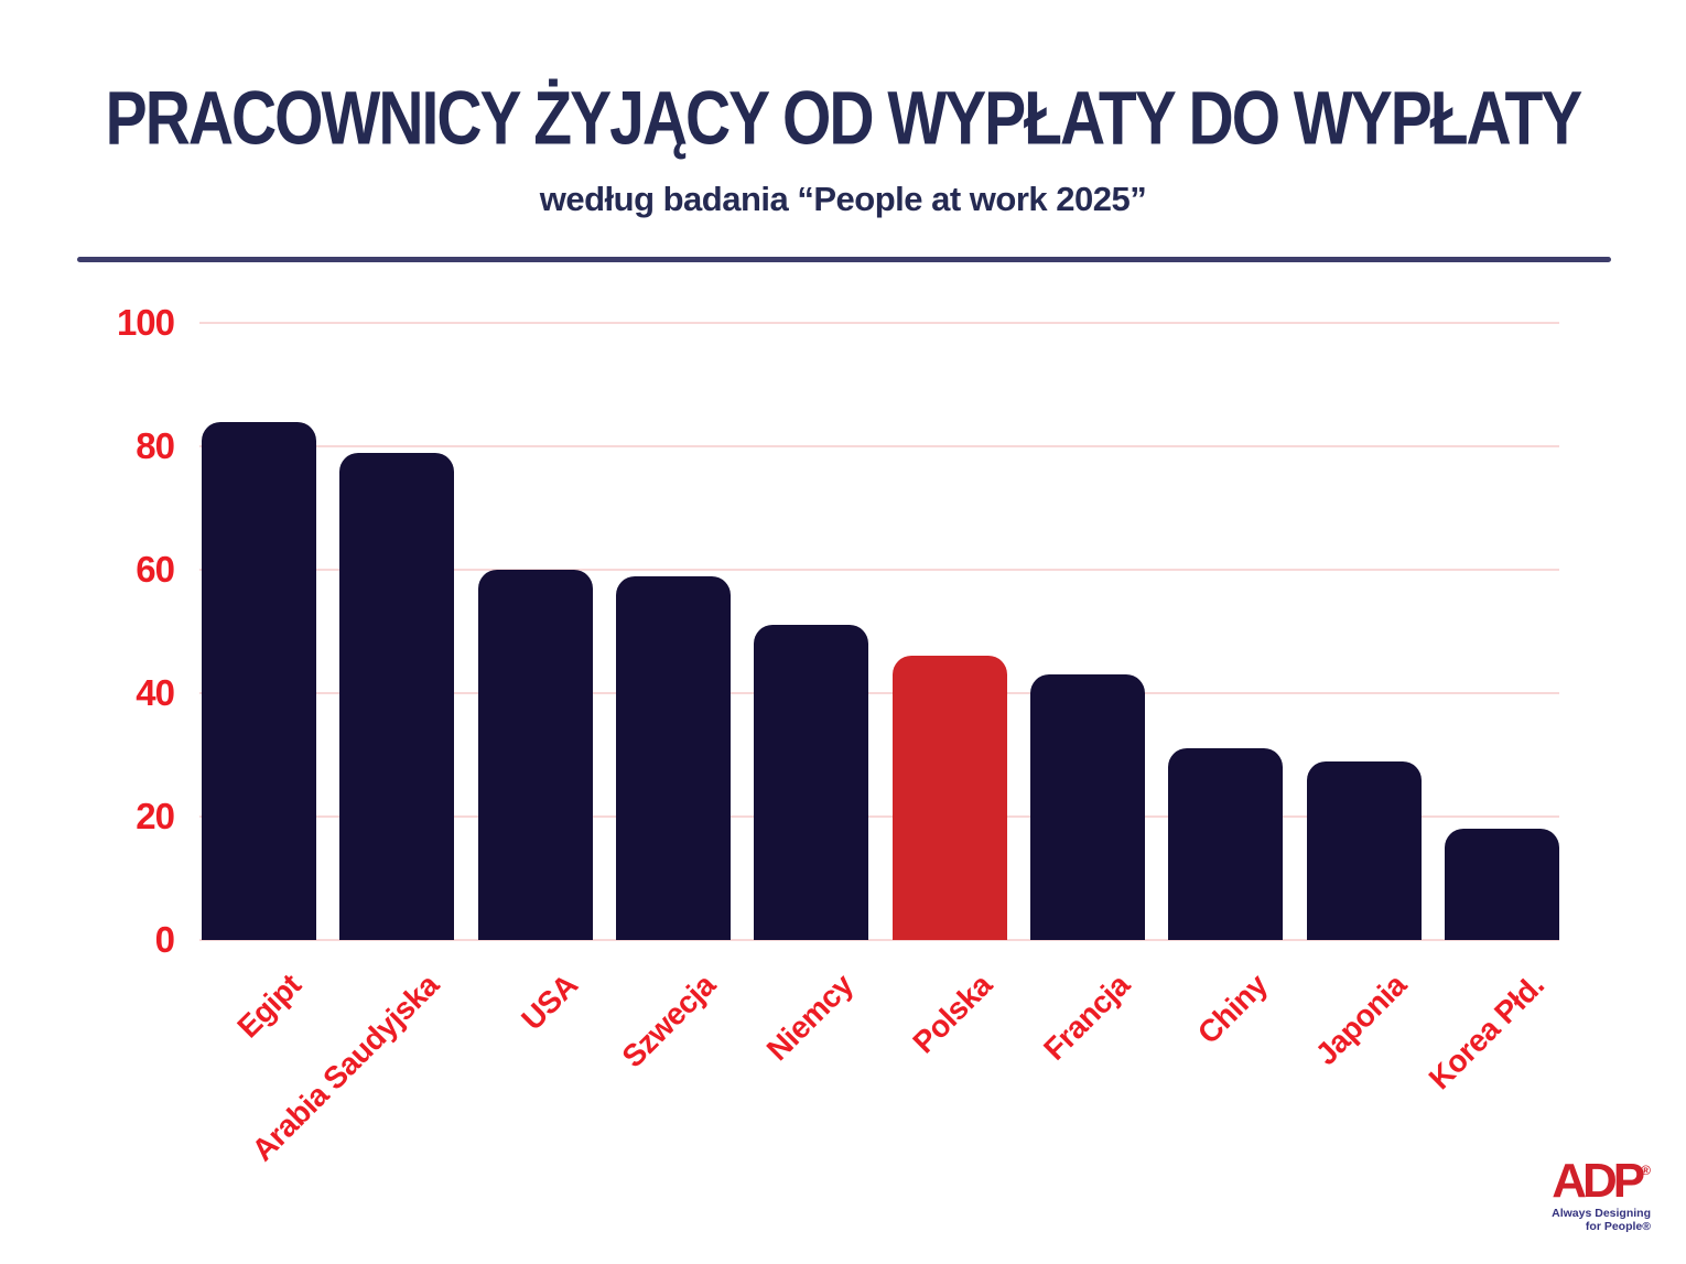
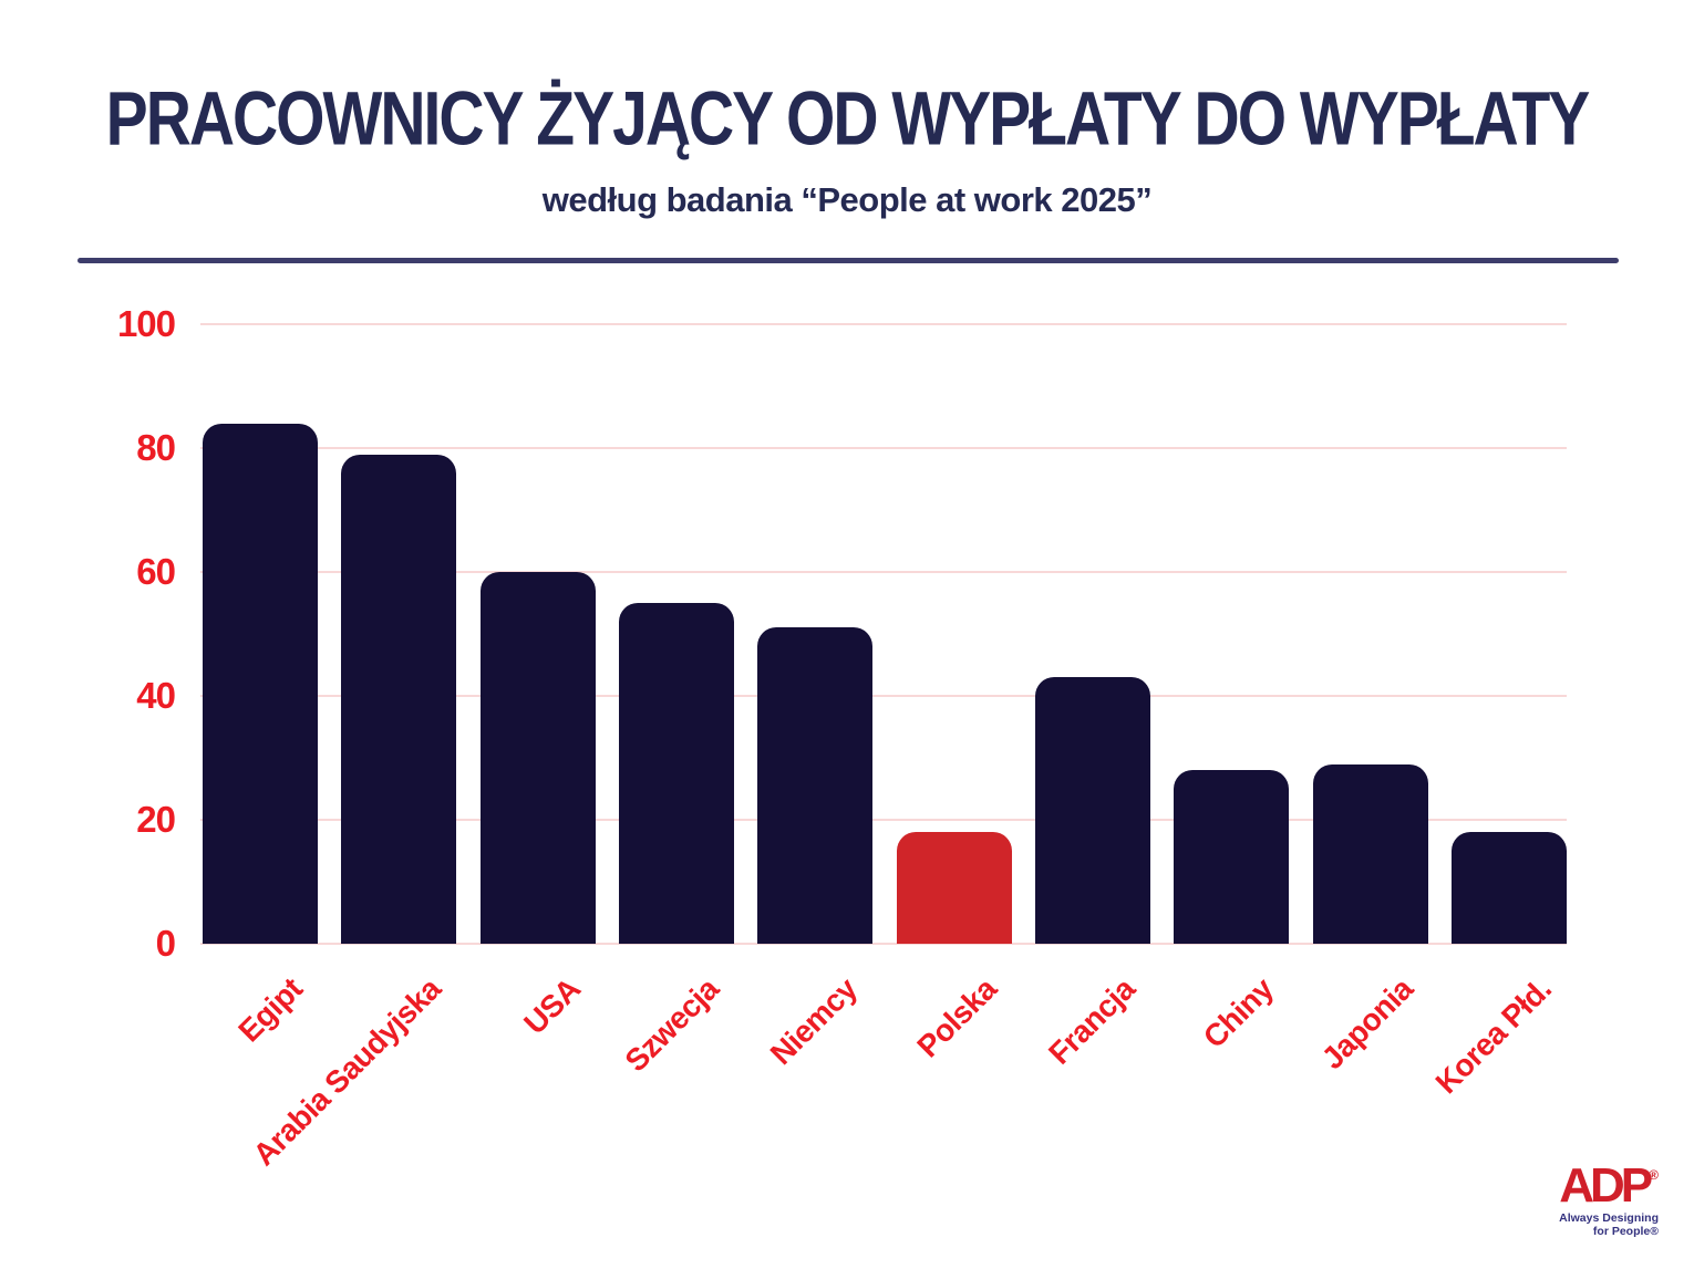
Szwecja: 59 -> 55
Polska: 46 -> 18
Chiny: 31 -> 28
